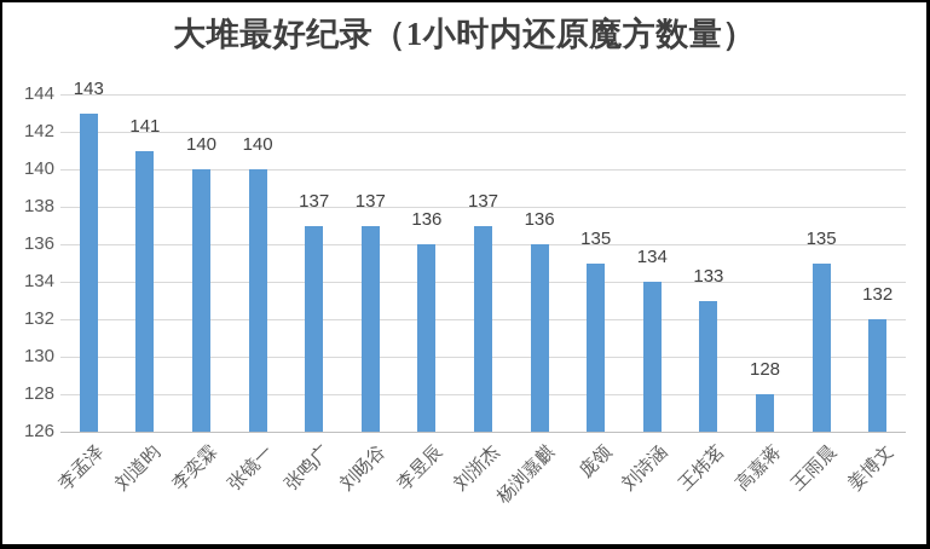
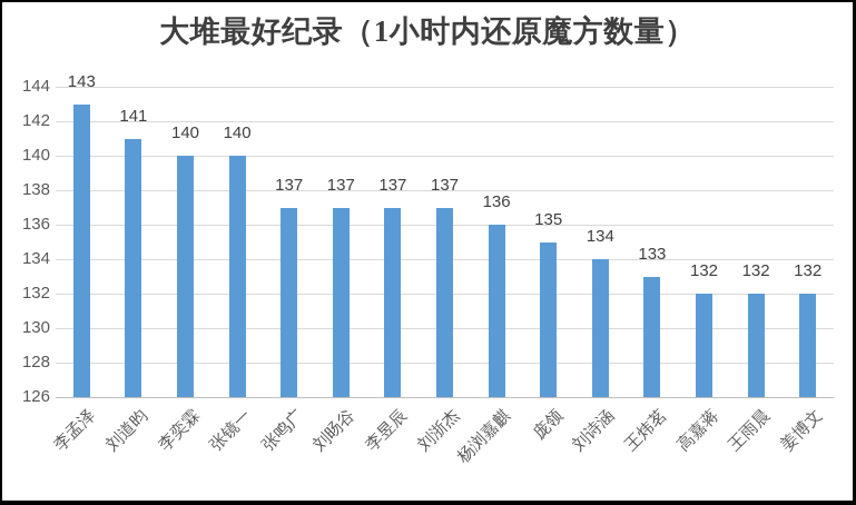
李昱辰: 136 -> 137
高嘉蒋: 128 -> 132
王雨晨: 135 -> 132
